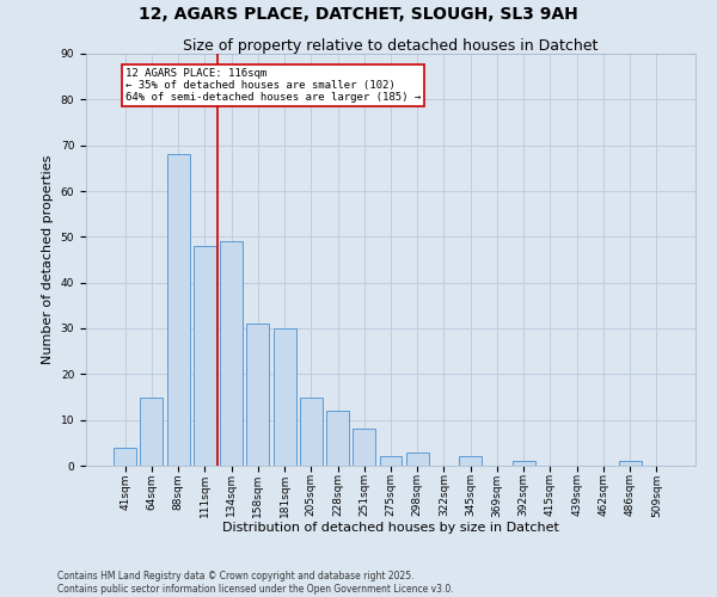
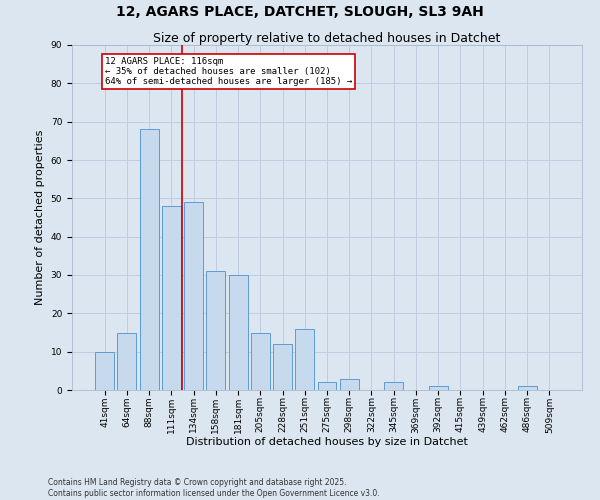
41sqm: 4 -> 10
251sqm: 8 -> 16
